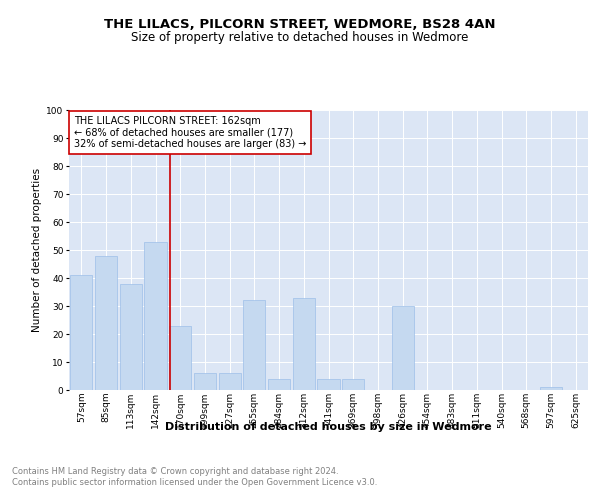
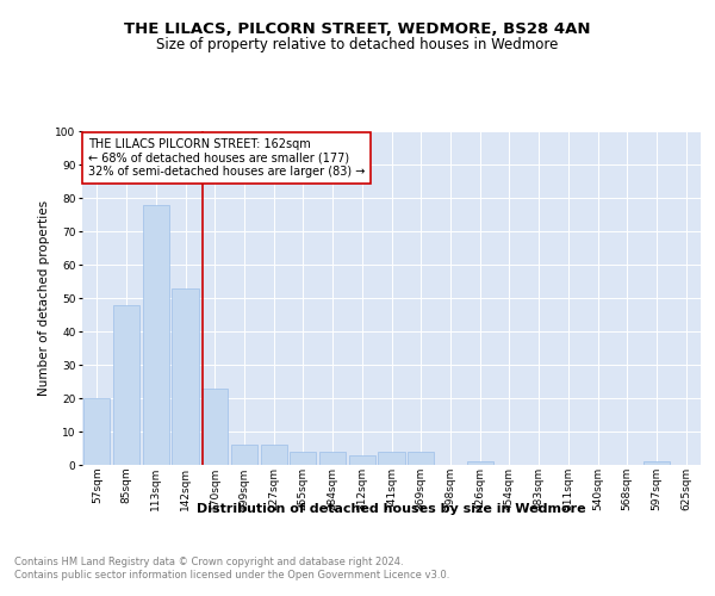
57sqm: 41 -> 20
113sqm: 38 -> 78
255sqm: 32 -> 4
312sqm: 33 -> 3
426sqm: 30 -> 1
